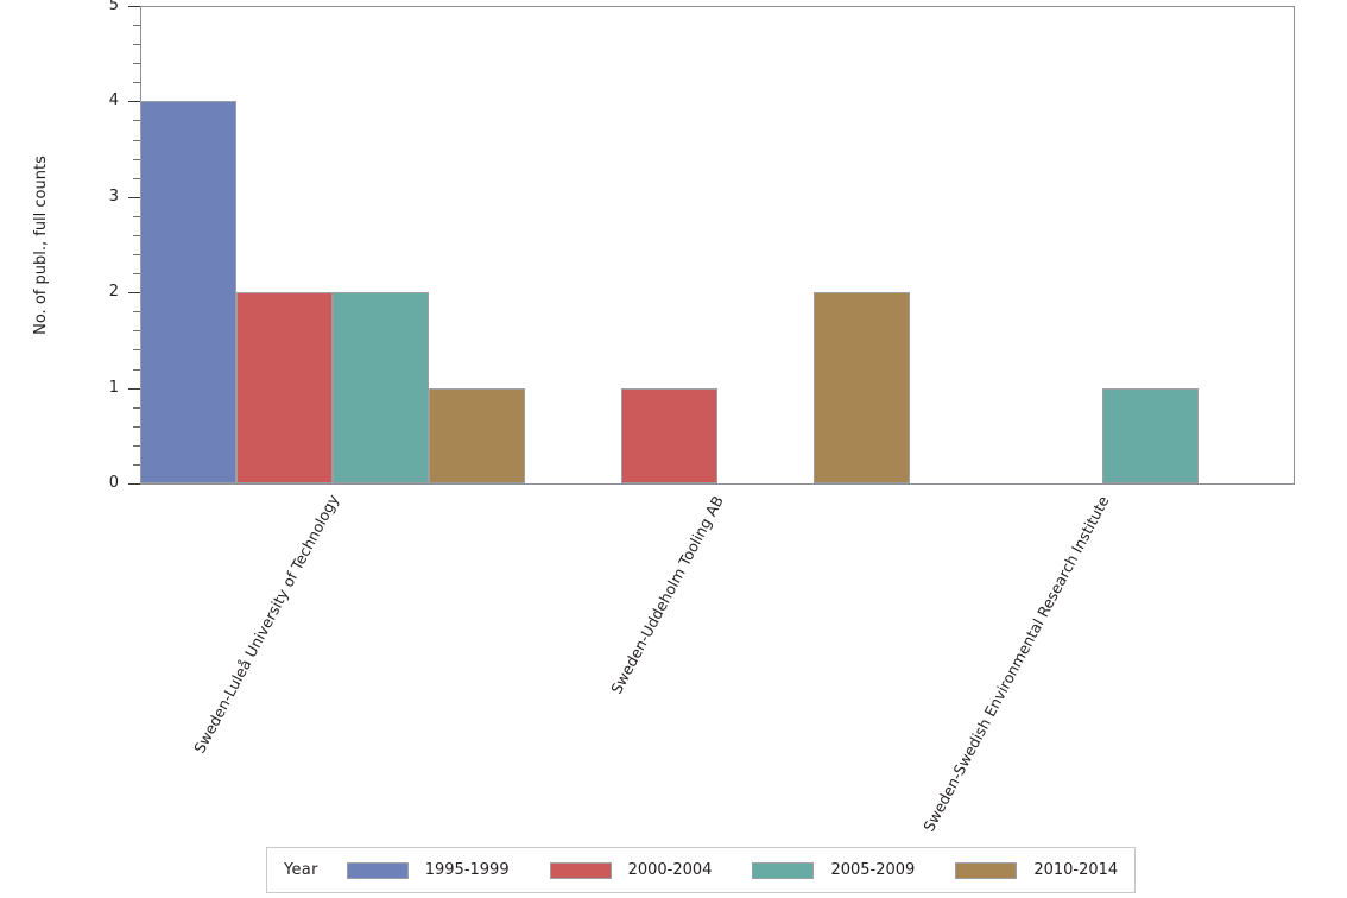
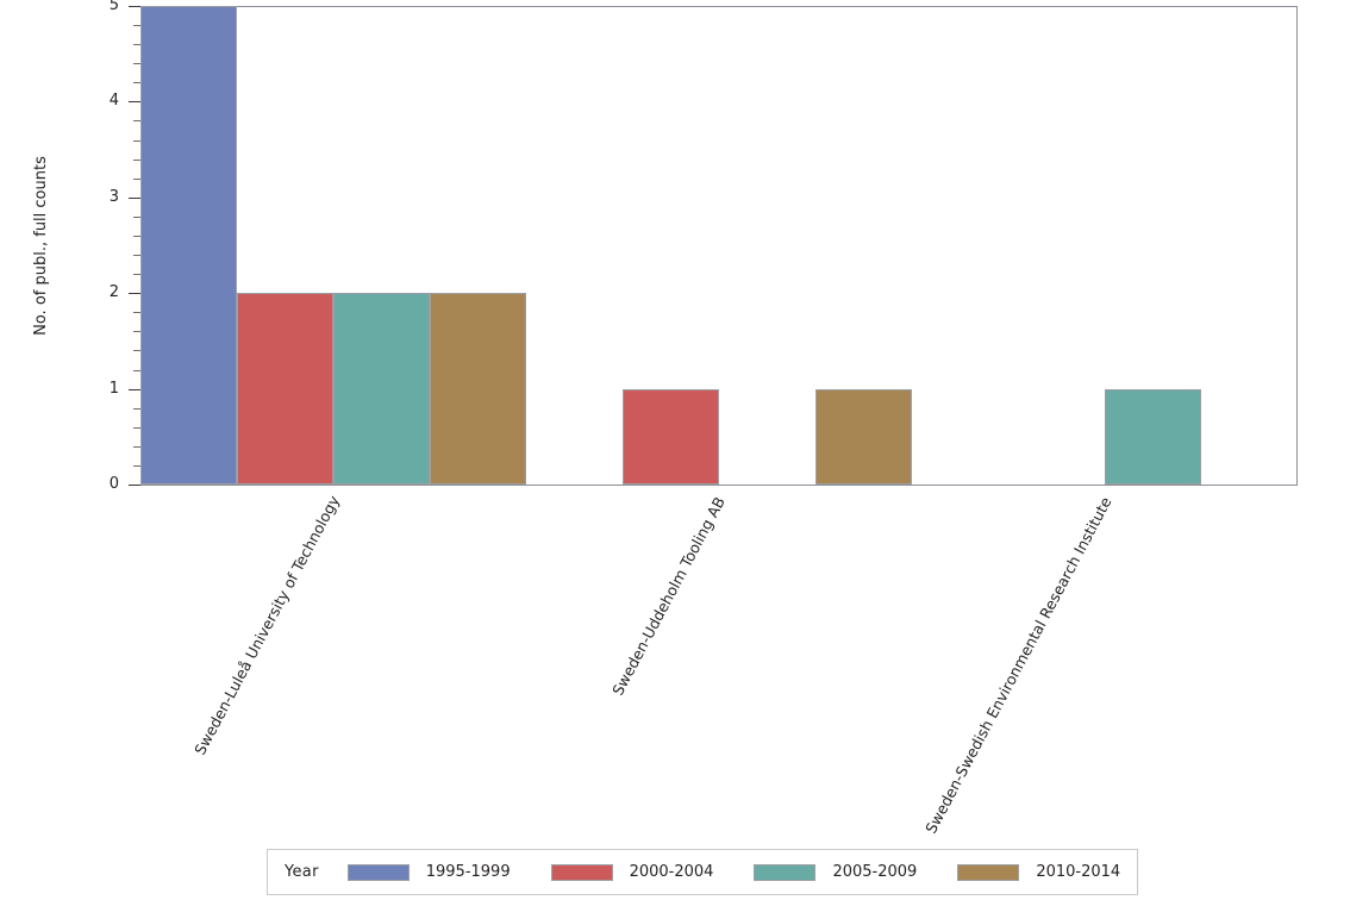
1995-1999/Sweden-Luleå University of Technology: 4 -> 5
2010-2014/Sweden-Luleå University of Technology: 1 -> 2
2010-2014/Sweden-Uddeholm Tooling AB: 2 -> 1
